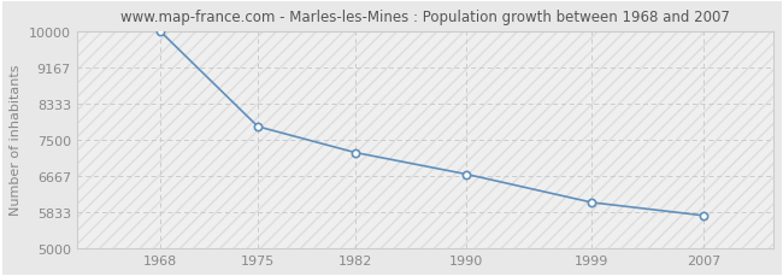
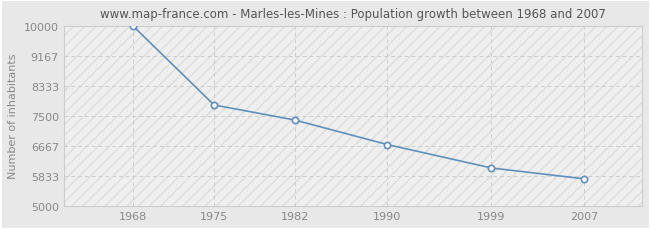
1982: 7200 -> 7380
